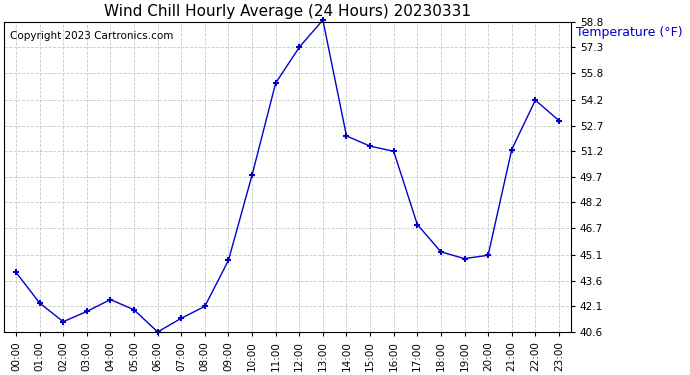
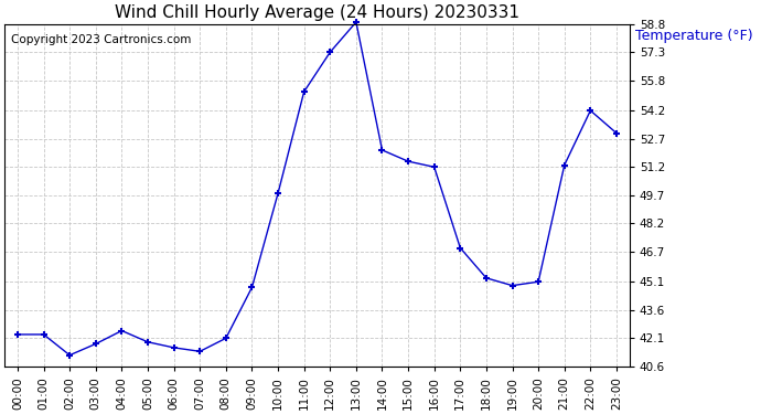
00:00: 44.1 -> 42.3
06:00: 40.6 -> 41.6
